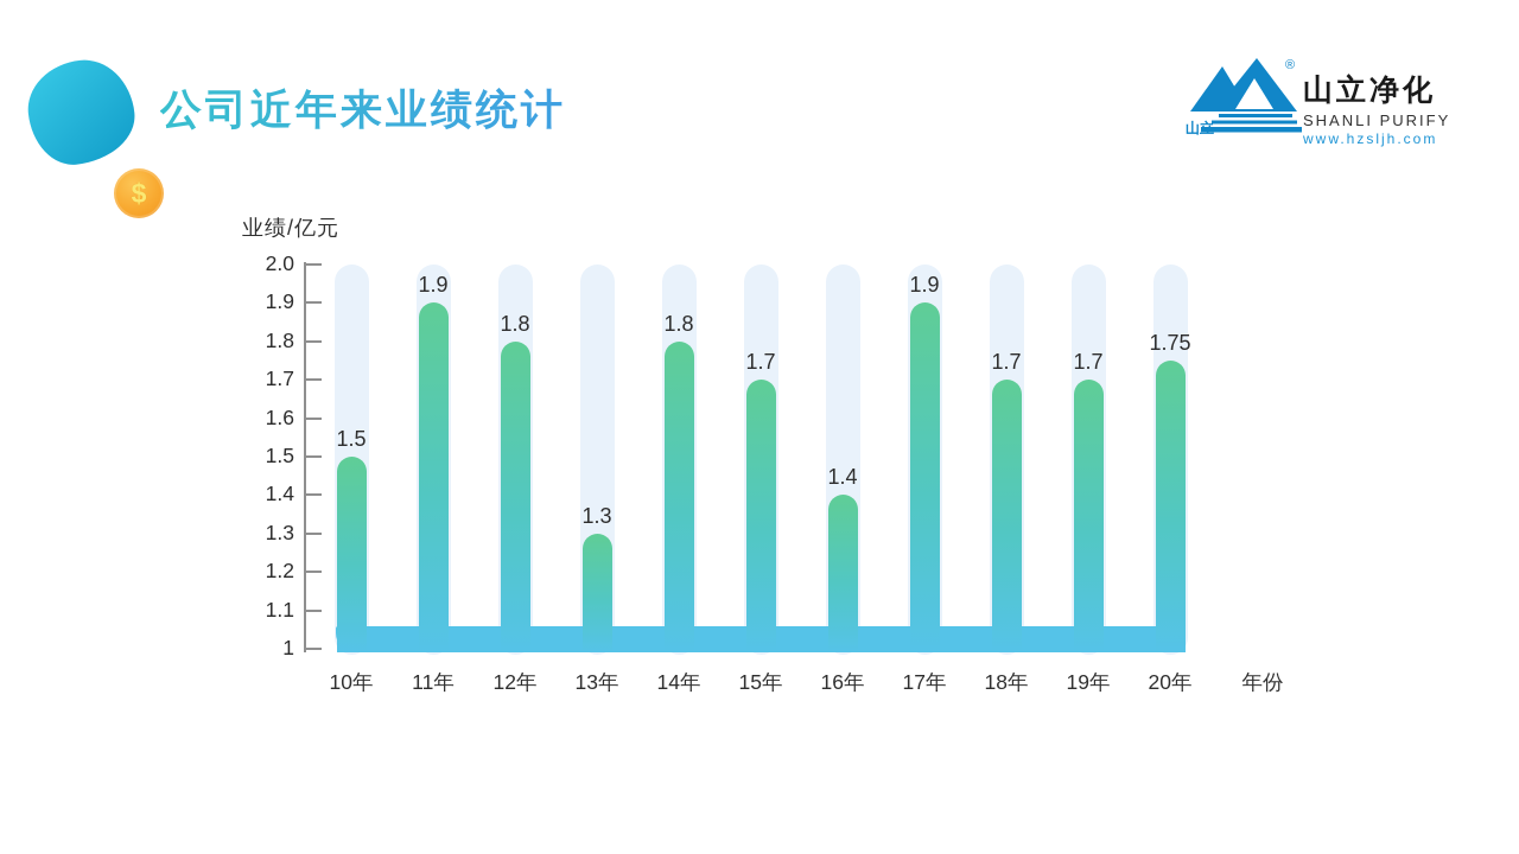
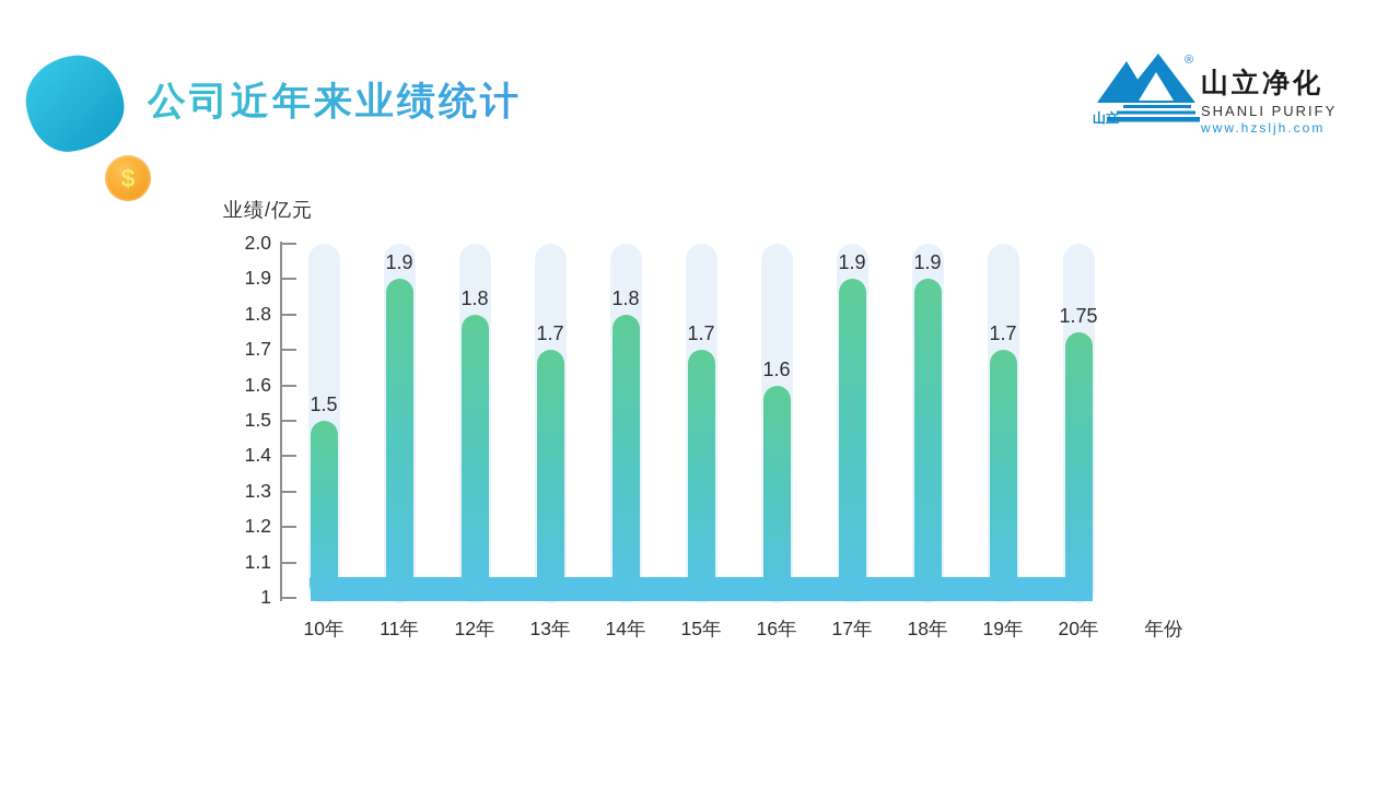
13年: 1.3 -> 1.7
16年: 1.4 -> 1.6
18年: 1.7 -> 1.9
